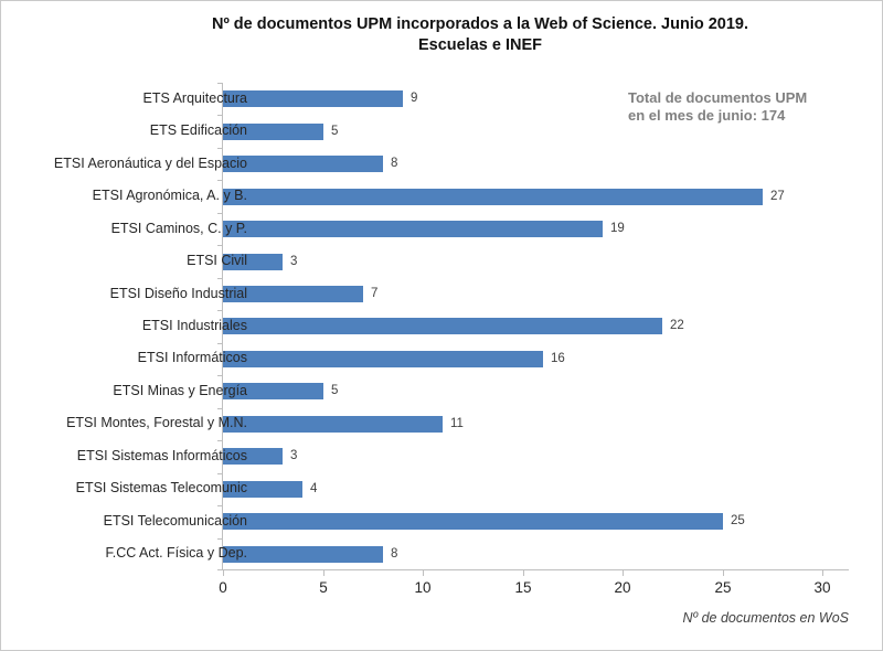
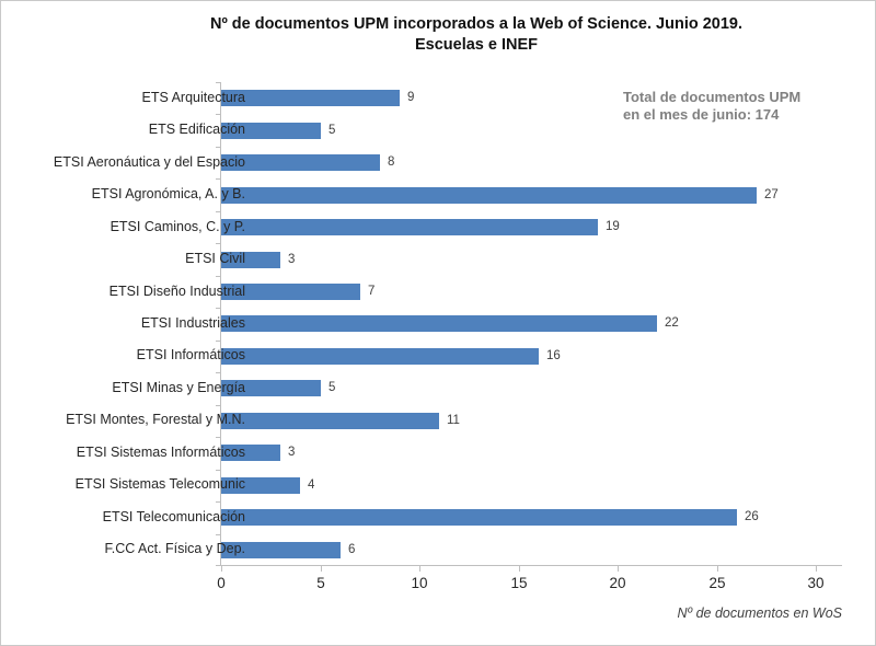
ETSI Telecomunicación: 25 -> 26
F.CC Act. Física y Dep.: 8 -> 6
